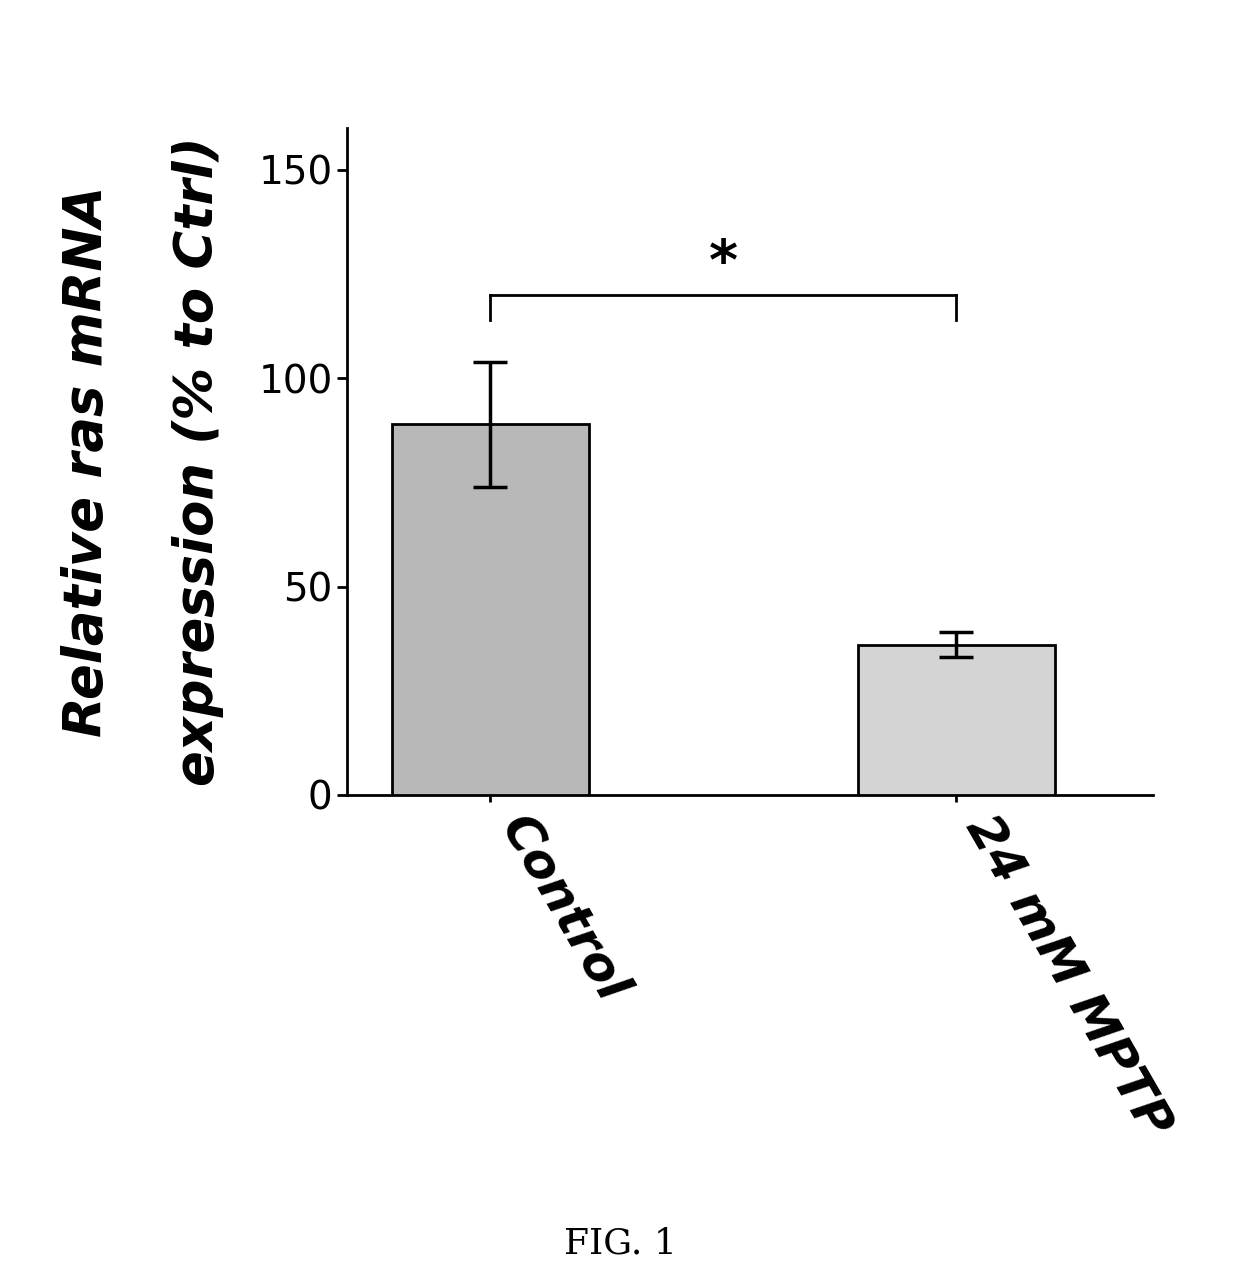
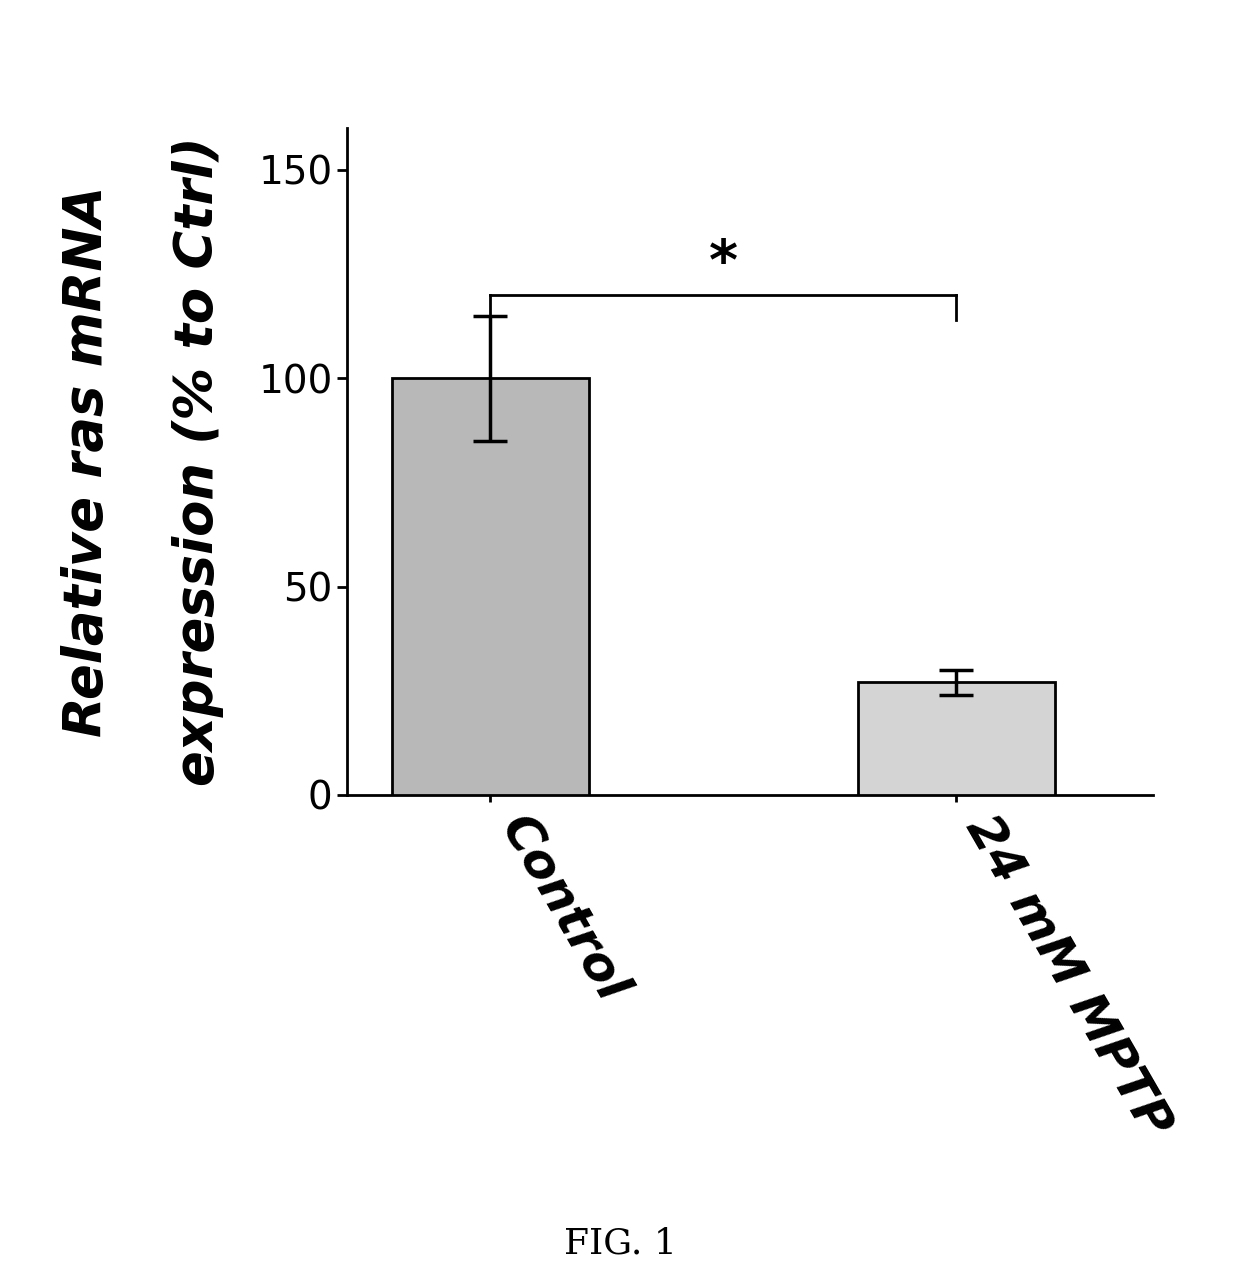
Control: 89 -> 100
24 mM MPTP: 36 -> 27
